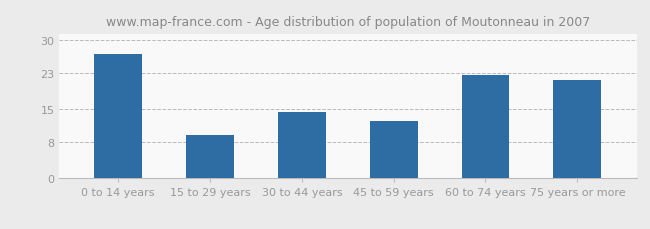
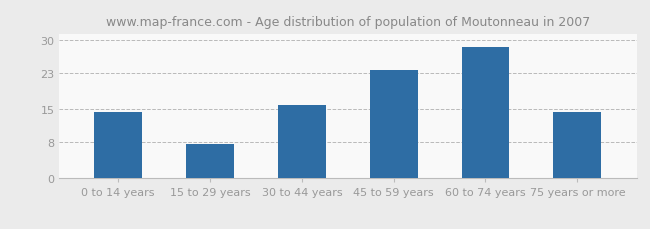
0 to 14 years: 27.0 -> 14.5
15 to 29 years: 9.5 -> 7.5
30 to 44 years: 14.5 -> 16.0
45 to 59 years: 12.5 -> 23.5
60 to 74 years: 22.5 -> 28.5
75 years or more: 21.5 -> 14.5
